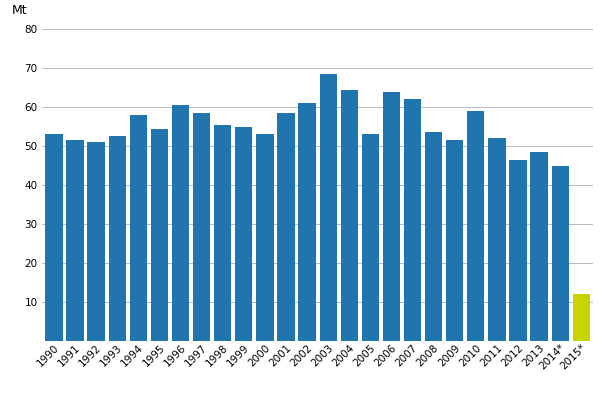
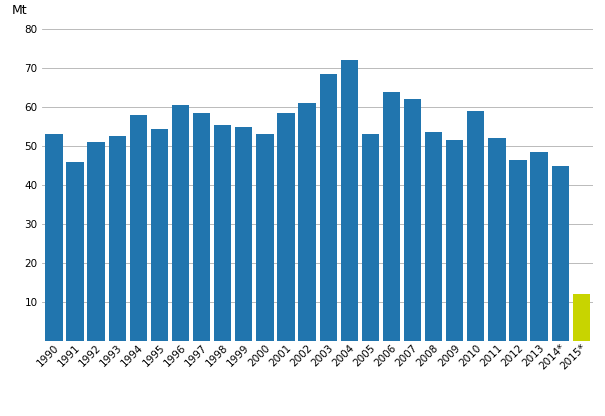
1991: 51.5 -> 46.0
2004: 64.5 -> 72.0
